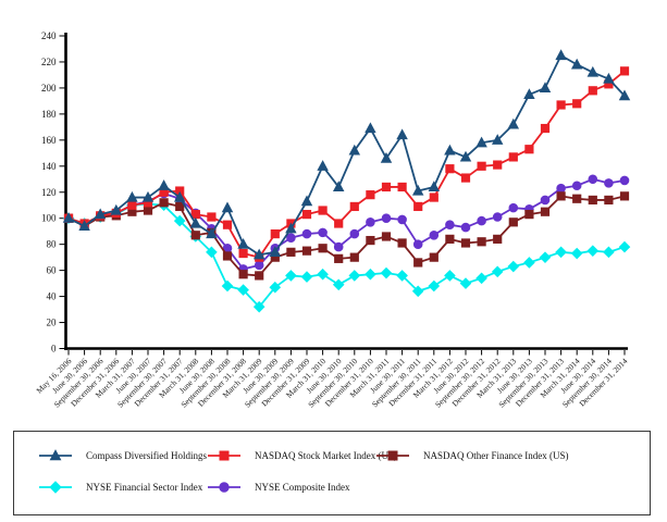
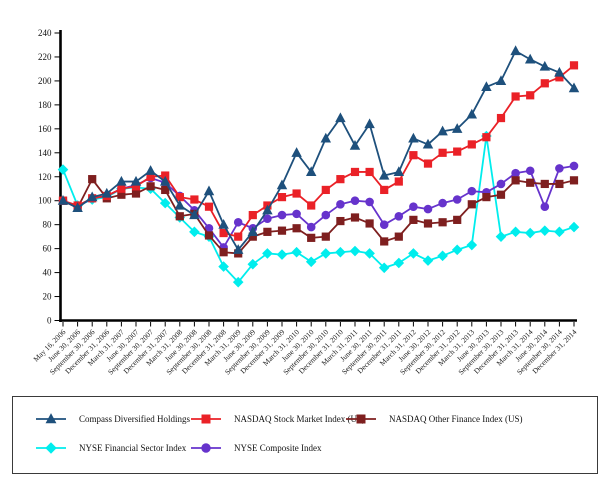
NYSE Financial Sector Index/May 16, 2006: 100 -> 126
NASDAQ Other Finance Index (US)/September 30, 2006: 101 -> 118
NYSE Financial Sector Index/September 30, 2008: 48 -> 70
Compass Diversified Holdings/March 31, 2009: 72 -> 59
NYSE Composite Index/March 31, 2009: 64 -> 82
NYSE Financial Sector Index/June 30, 2013: 66 -> 154
NYSE Composite Index/June 30, 2014: 130 -> 95
